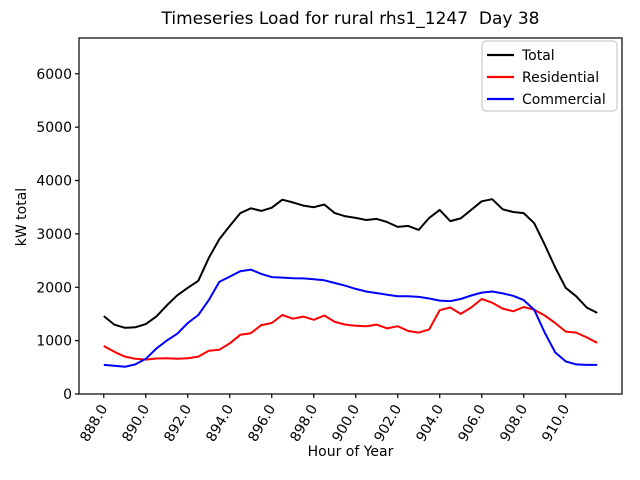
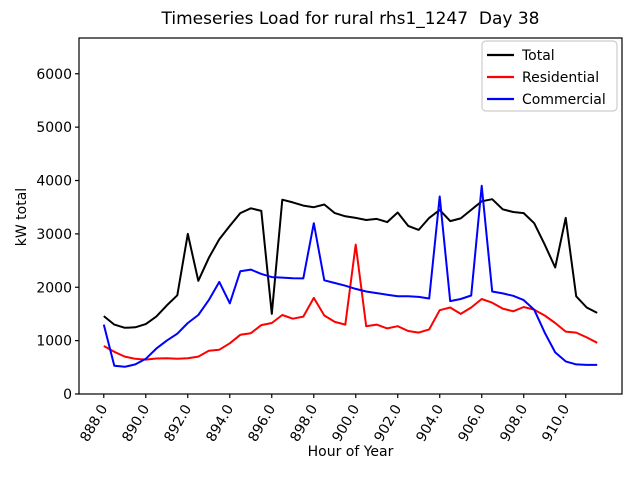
Commercial/888.0: 500 -> 1300
Total/892.0: 2000 -> 3000
Commercial/894.0: 2200 -> 1700
Total/896.0: 3500 -> 1500
Residential/898.0: 1400 -> 1800
Commercial/898.0: 2200 -> 3200
Residential/900.0: 1300 -> 2800
Total/902.0: 3100 -> 3400
Commercial/904.0: 1800 -> 3700
Commercial/906.0: 1900 -> 3900
Total/910.0: 2000 -> 3300
